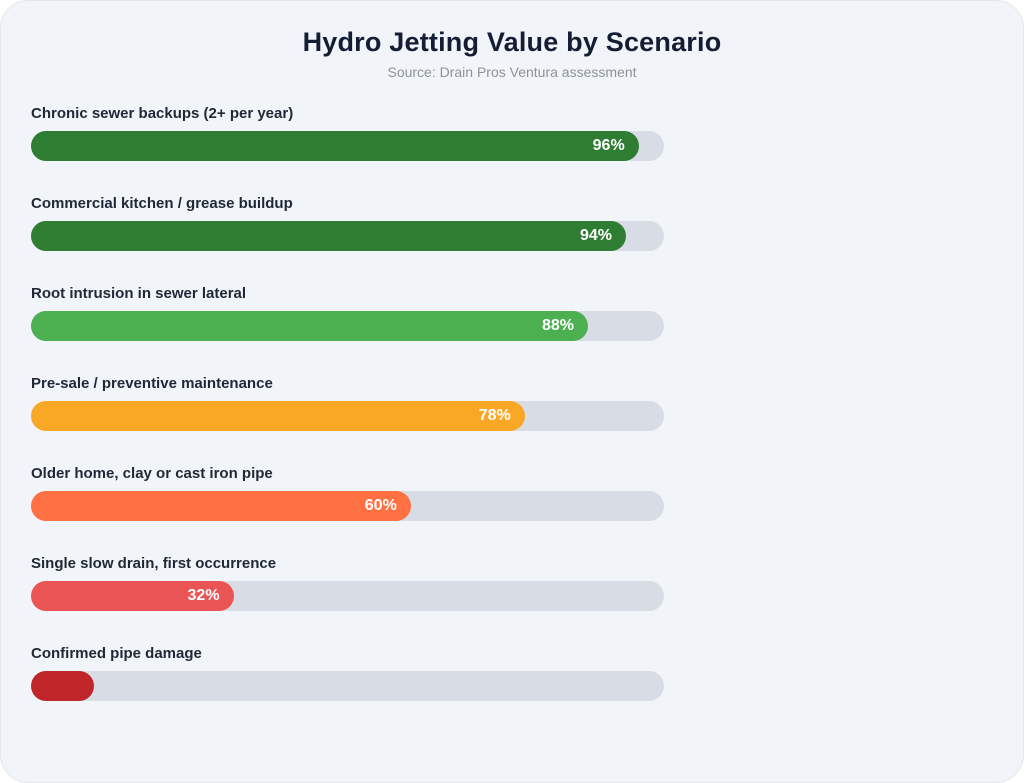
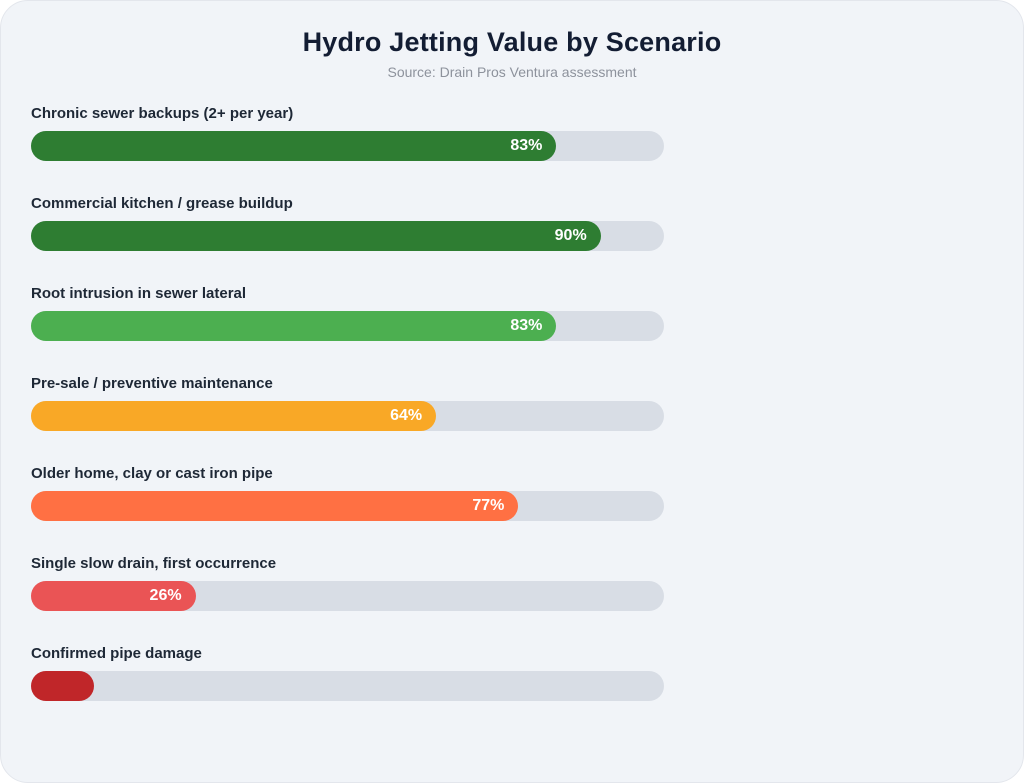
Chronic sewer backups (2+ per year): 96% -> 83%
Commercial kitchen / grease buildup: 94% -> 90%
Root intrusion in sewer lateral: 88% -> 83%
Pre-sale / preventive maintenance: 78% -> 64%
Older home, clay or cast iron pipe: 60% -> 77%
Single slow drain, first occurrence: 32% -> 26%
